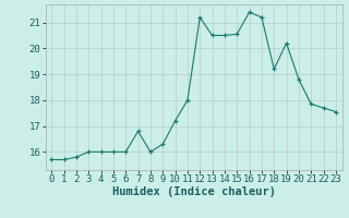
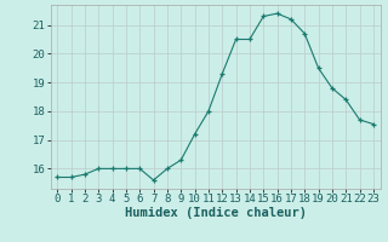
7: 16.80 -> 15.60
12: 21.20 -> 19.30
15: 20.55 -> 21.30
18: 19.20 -> 20.70
19: 20.20 -> 19.50
21: 17.85 -> 18.40
